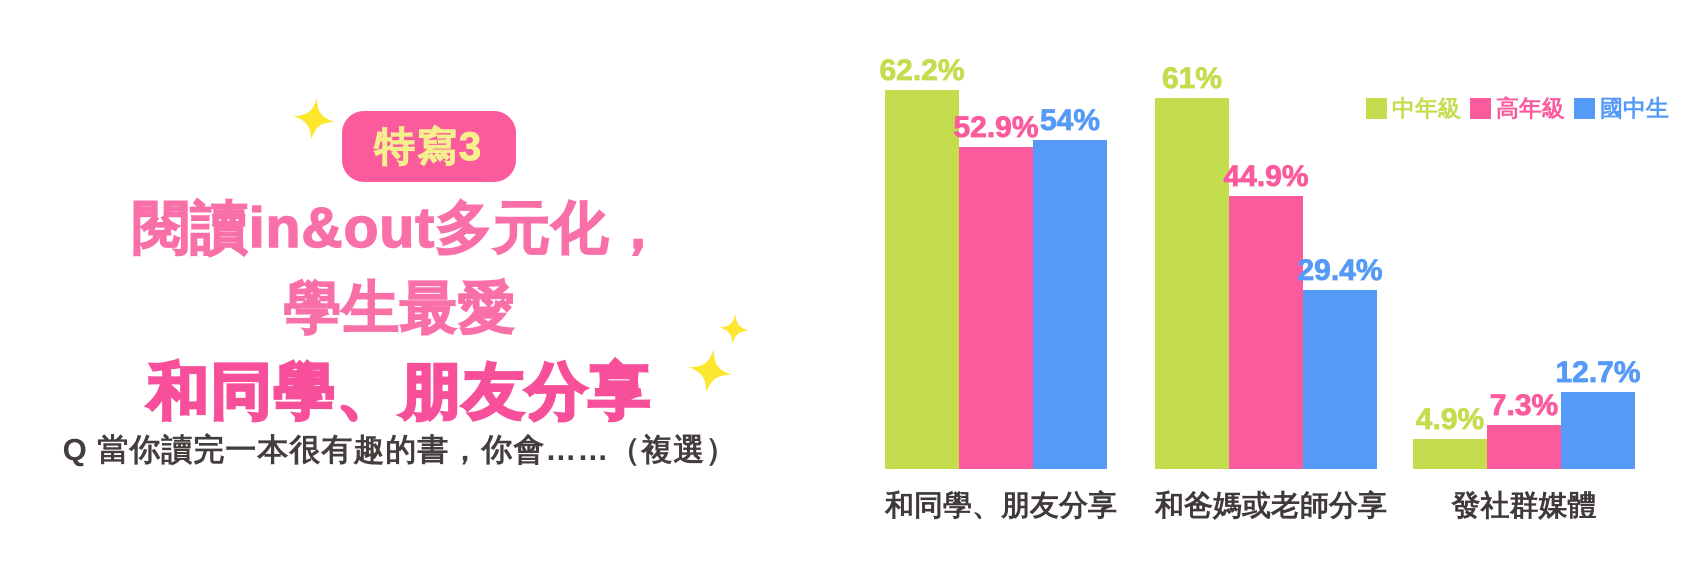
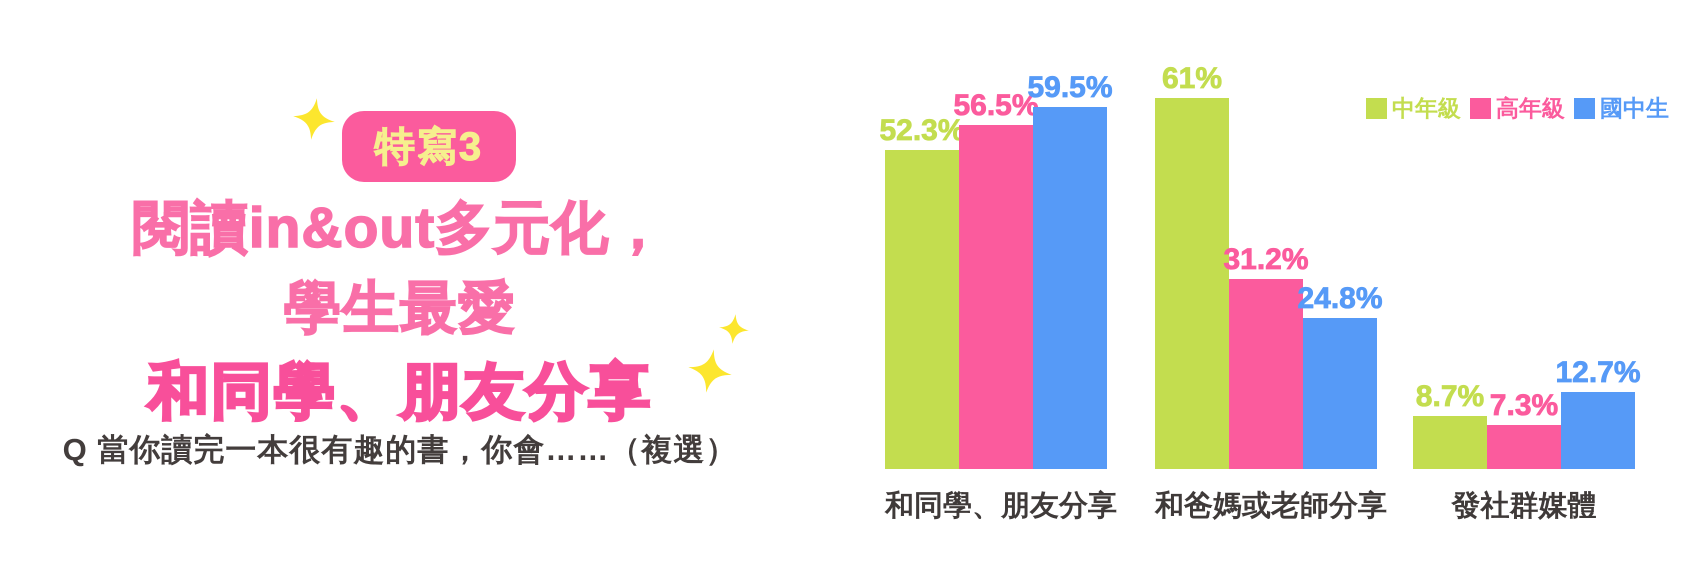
中年級/和同學、朋友分享: 62.2% -> 52.3%
高年級/和同學、朋友分享: 52.9% -> 56.5%
國中生/和同學、朋友分享: 54% -> 59.5%
高年級/和爸媽或老師分享: 44.9% -> 31.2%
國中生/和爸媽或老師分享: 29.4% -> 24.8%
中年級/發社群媒體: 4.9% -> 8.7%
